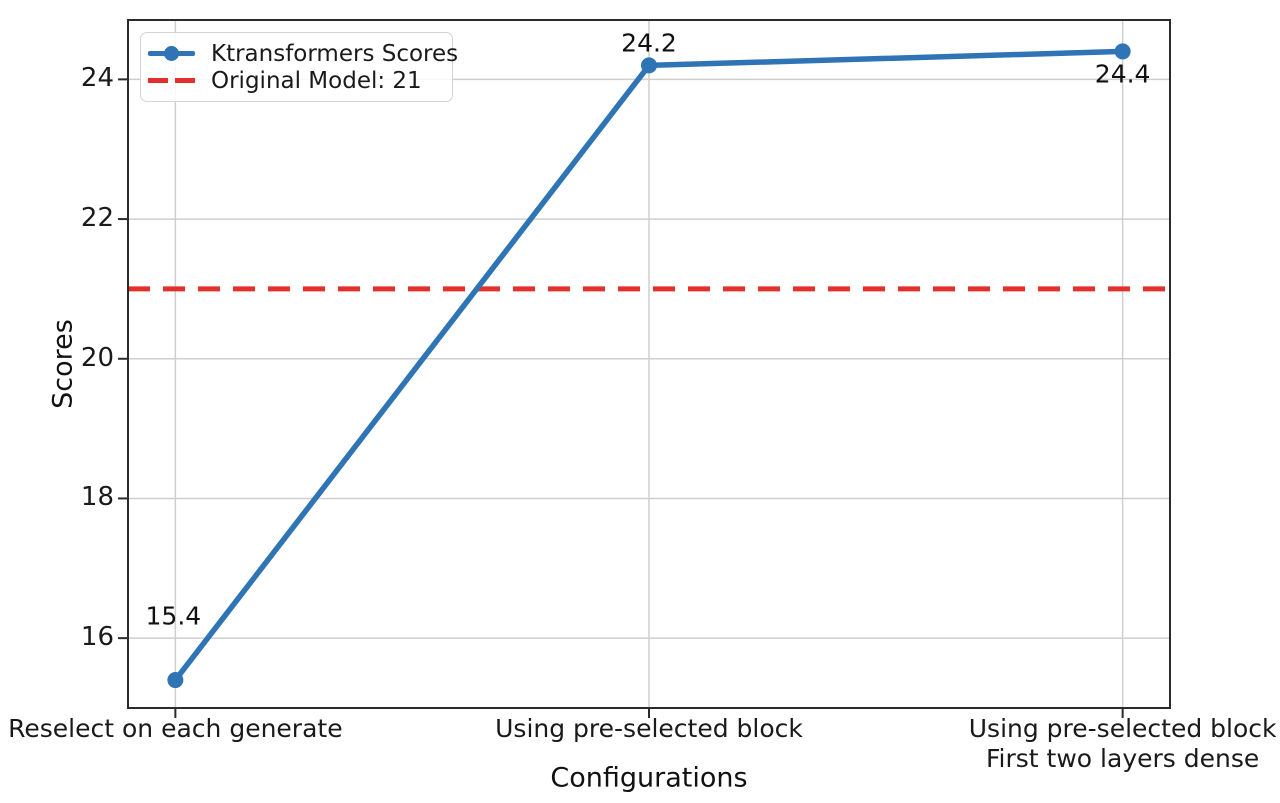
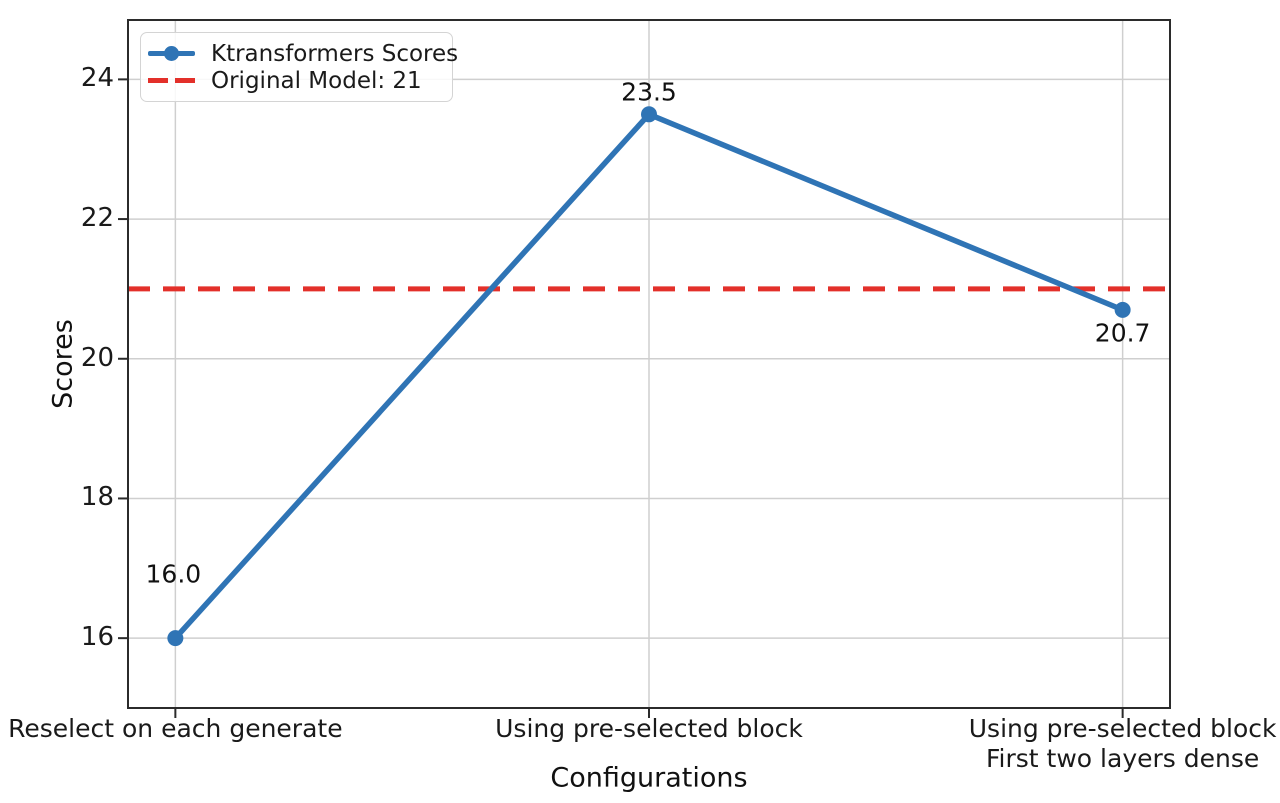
Reselect on each generate: 15.4 -> 16.0
Using pre-selected block: 24.2 -> 23.5
Using pre-selected block First two layers dense: 24.4 -> 20.7
